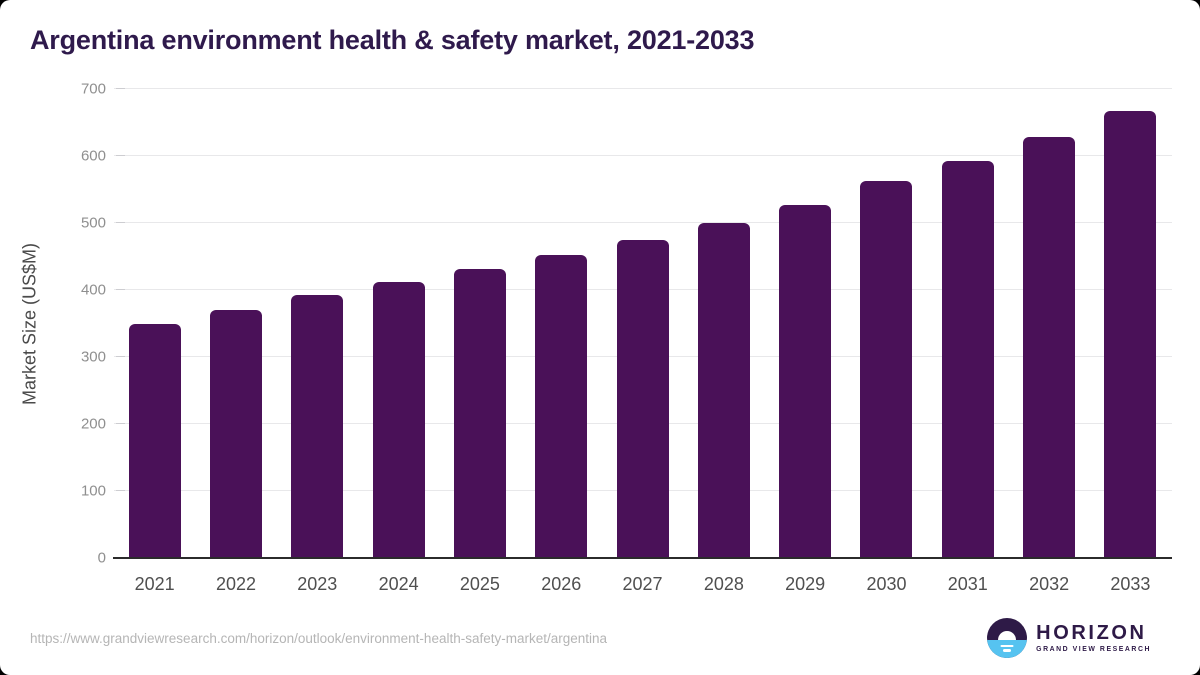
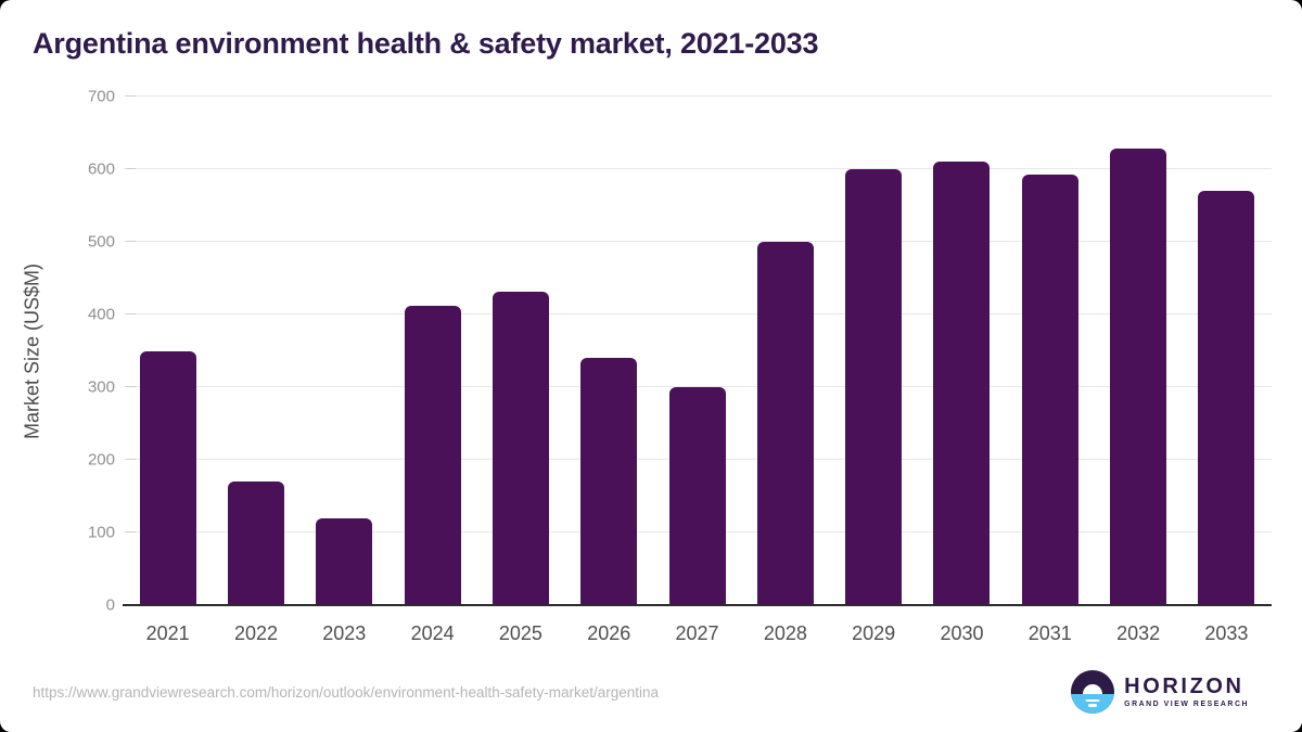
2022: 370 -> 170
2023: 390 -> 120
2026: 450 -> 340
2027: 470 -> 300
2029: 530 -> 600
2030: 560 -> 610
2033: 670 -> 570
